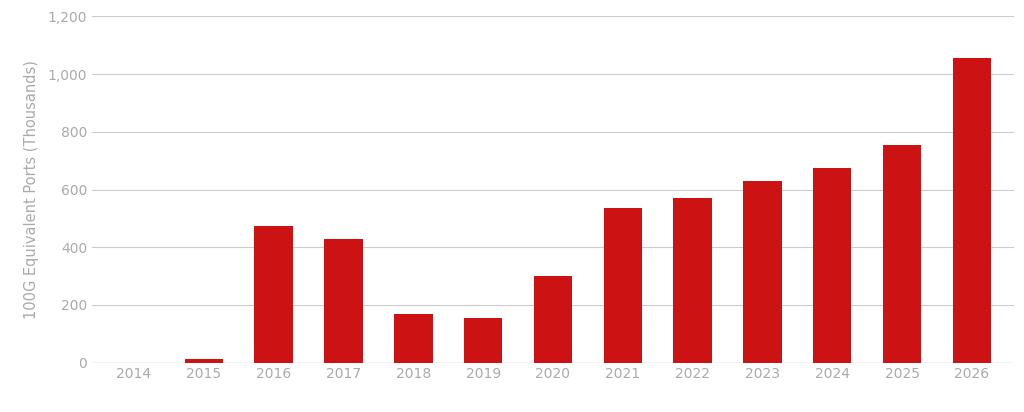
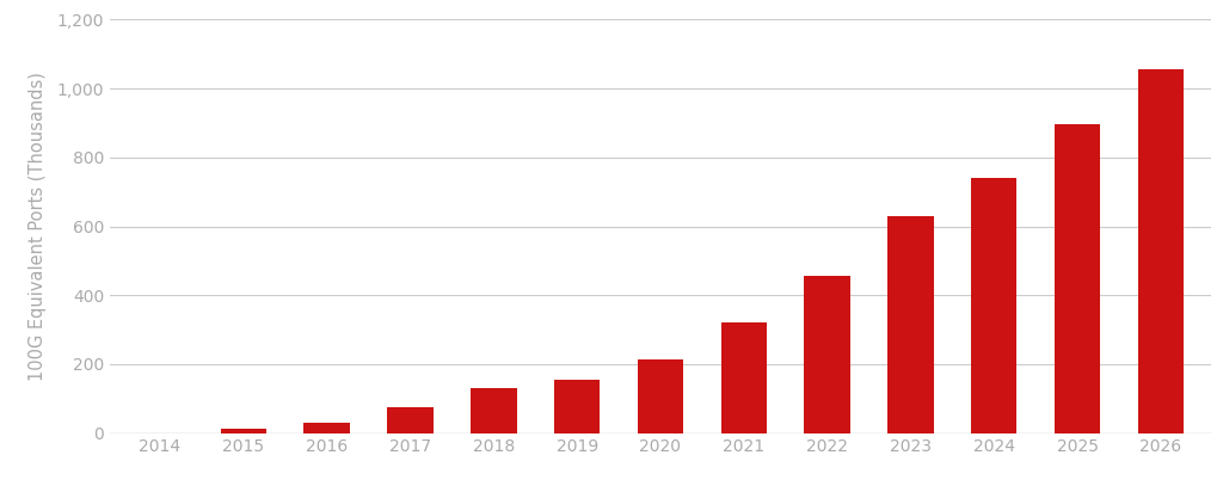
2016: 475 -> 28
2017: 430 -> 75
2018: 170 -> 130
2020: 300 -> 215
2021: 535 -> 320
2022: 570 -> 455
2024: 675 -> 740
2025: 755 -> 895
